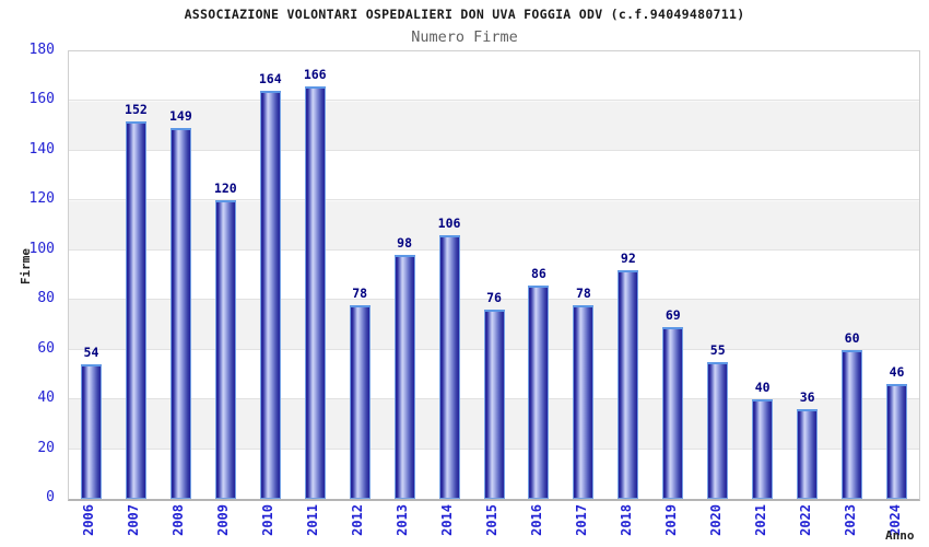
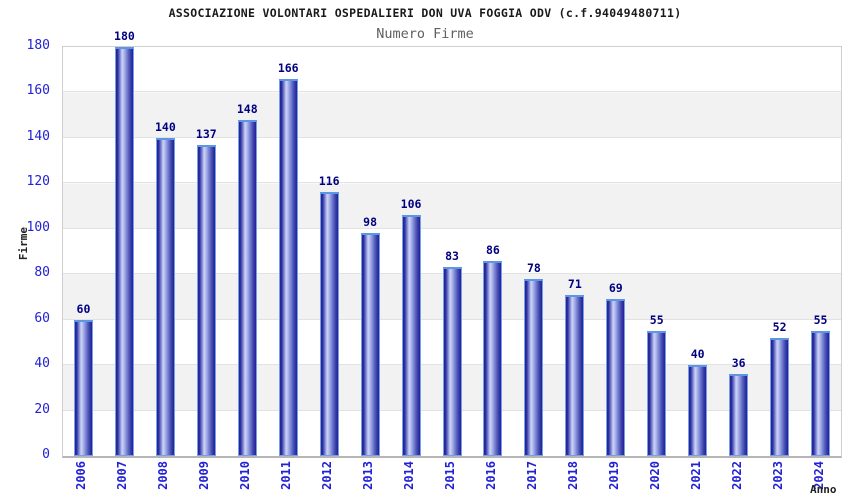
2006: 54 -> 60
2007: 152 -> 180
2008: 149 -> 140
2009: 120 -> 137
2010: 164 -> 148
2012: 78 -> 116
2015: 76 -> 83
2018: 92 -> 71
2023: 60 -> 52
2024: 46 -> 55
